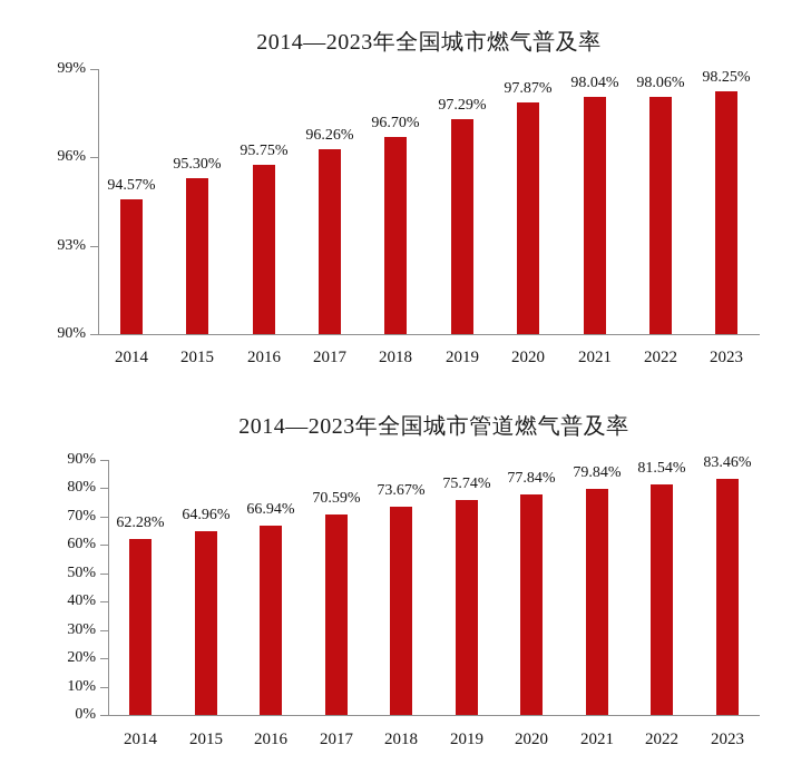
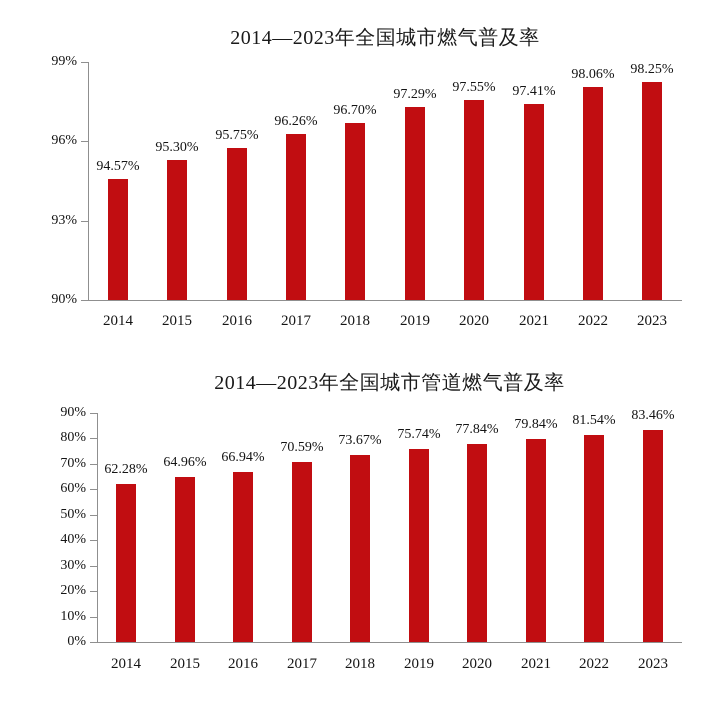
2014—2023年全国城市燃气普及率/2020: 97.87% -> 97.55%
2014—2023年全国城市燃气普及率/2021: 98.04% -> 97.41%
